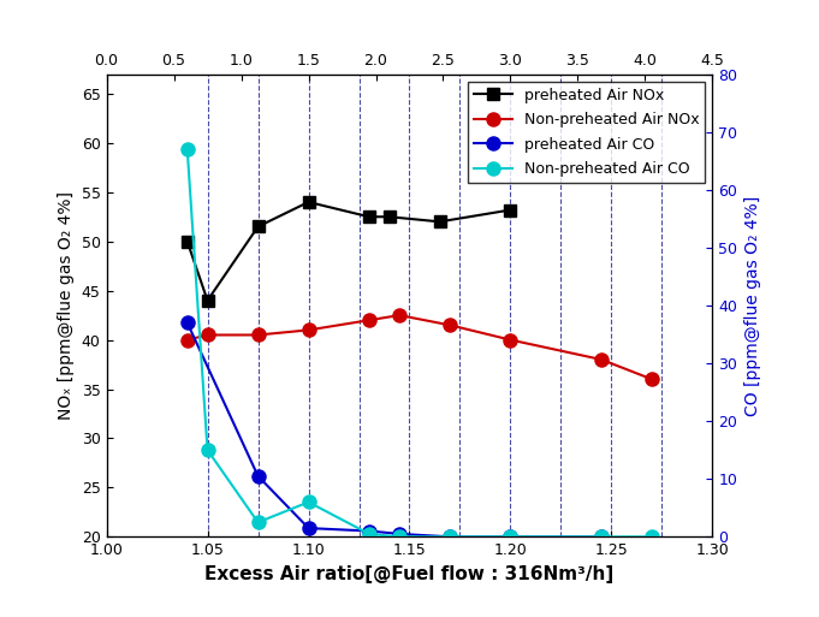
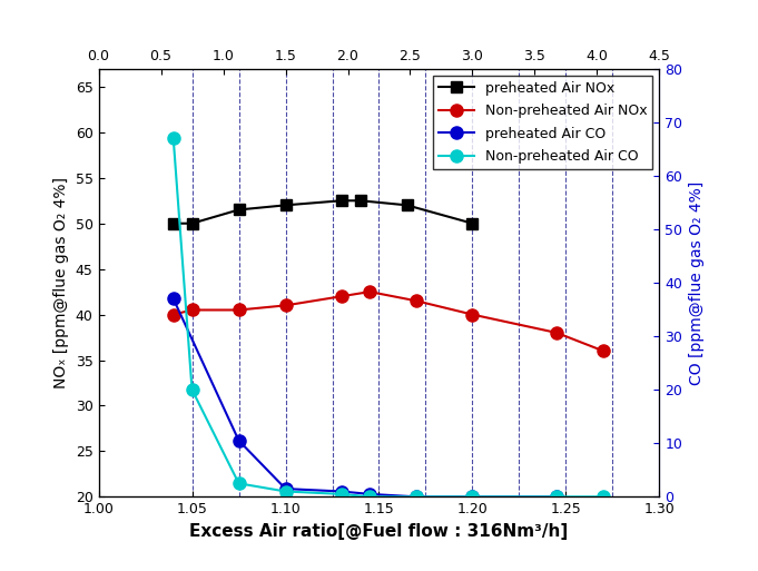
preheated Air NOx/1.05: 44.0 -> 50.0
Non-preheated Air CO/1.05: 15.0 -> 20.0
preheated Air NOx/1.10: 54.0 -> 52.0
Non-preheated Air CO/1.10: 6.0 -> 1.0
preheated Air NOx/1.20: 53.2 -> 50.0
